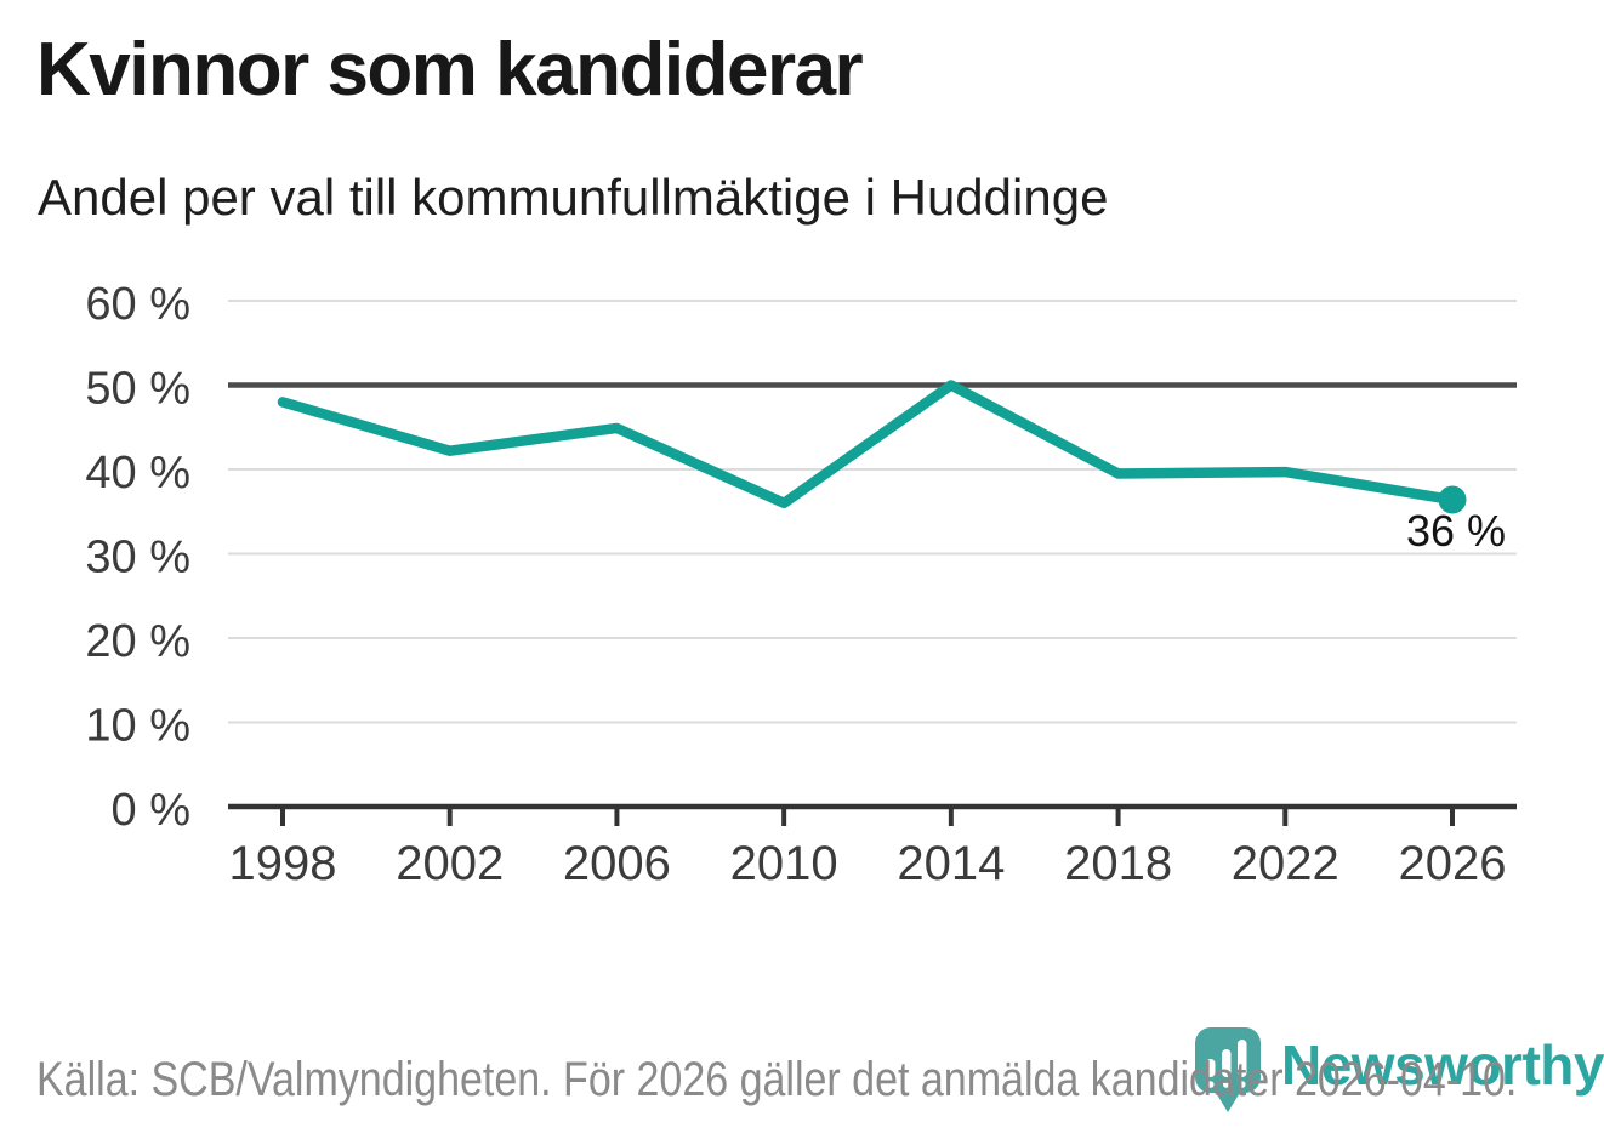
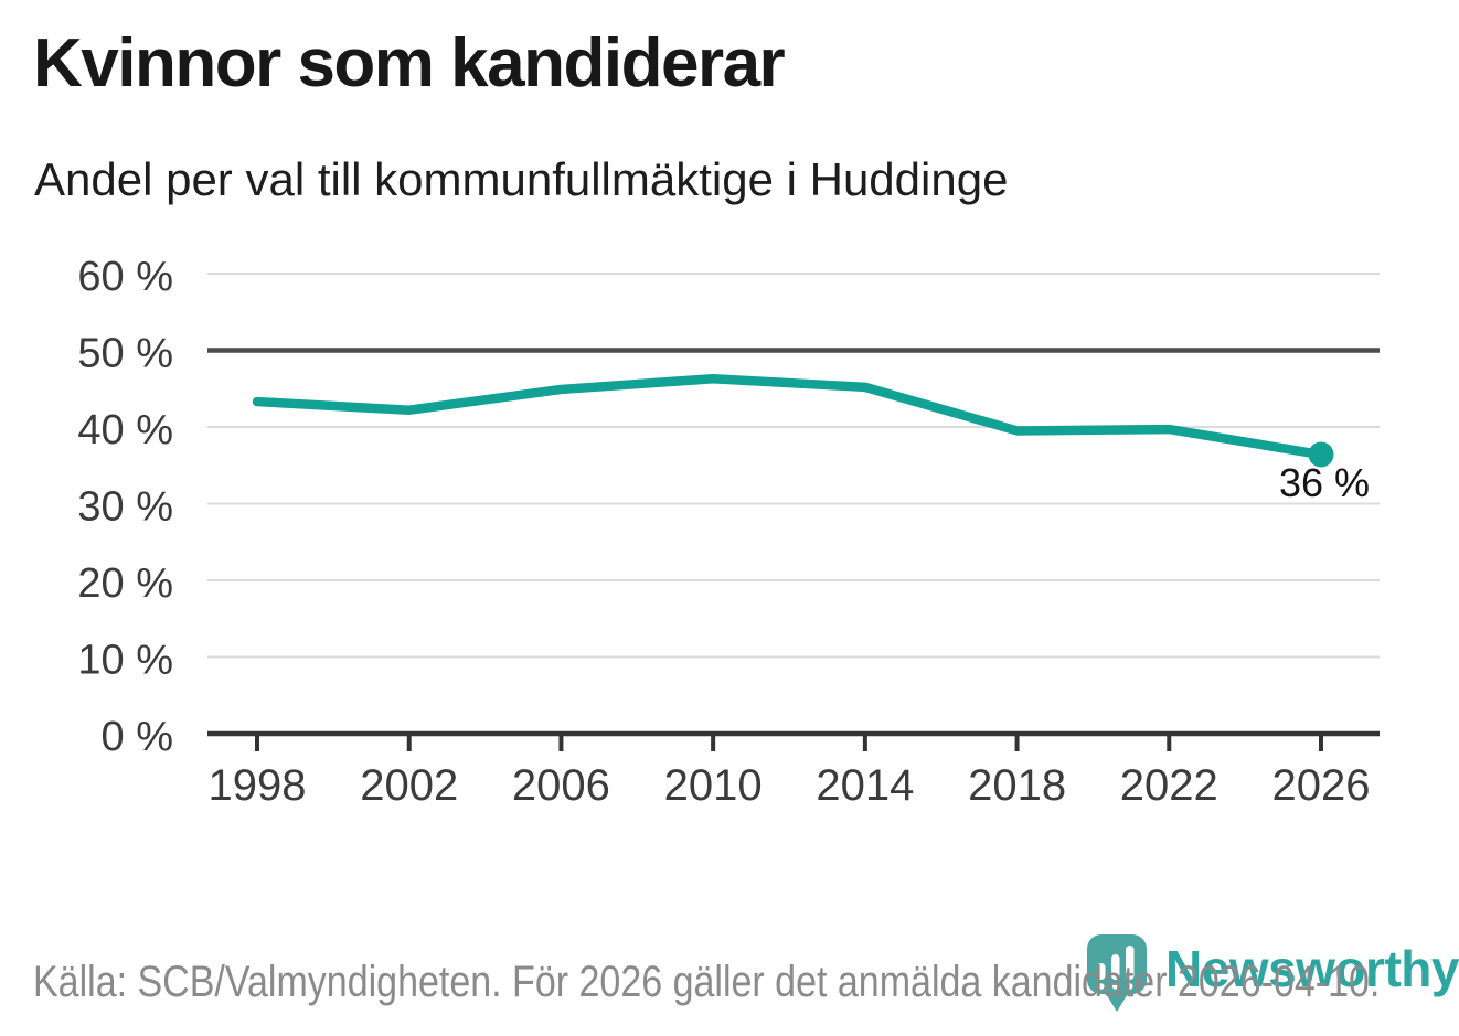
1998: 48% -> 43%
2010: 36% -> 46%
2014: 50% -> 45%
